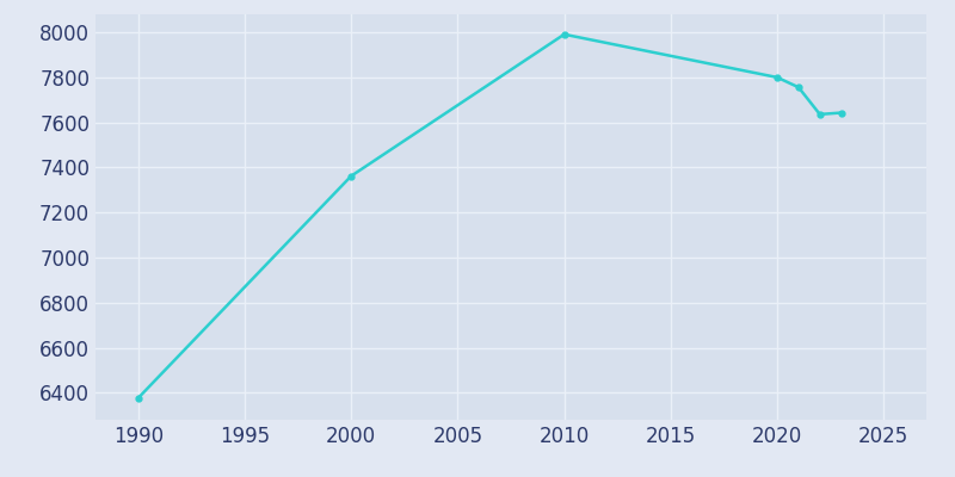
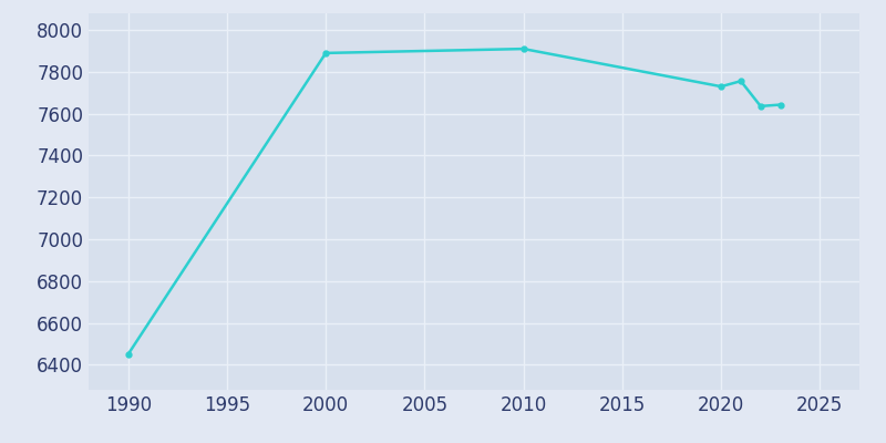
1990: 6380 -> 6450
2000: 7360 -> 7890
2010: 7990 -> 7910
2020: 7800 -> 7730
